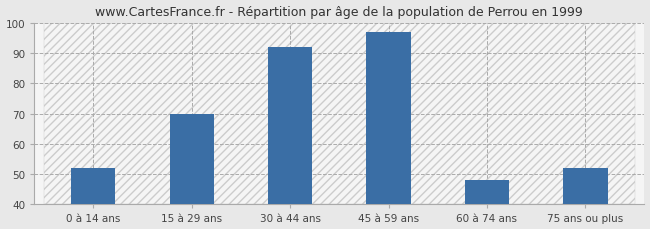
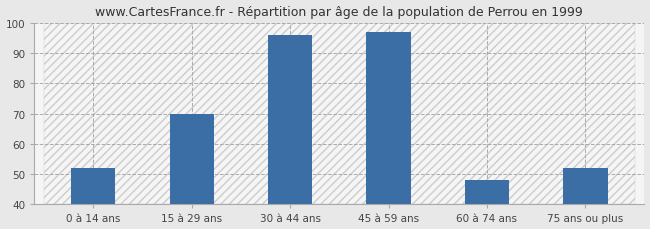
30 à 44 ans: 92 -> 96
